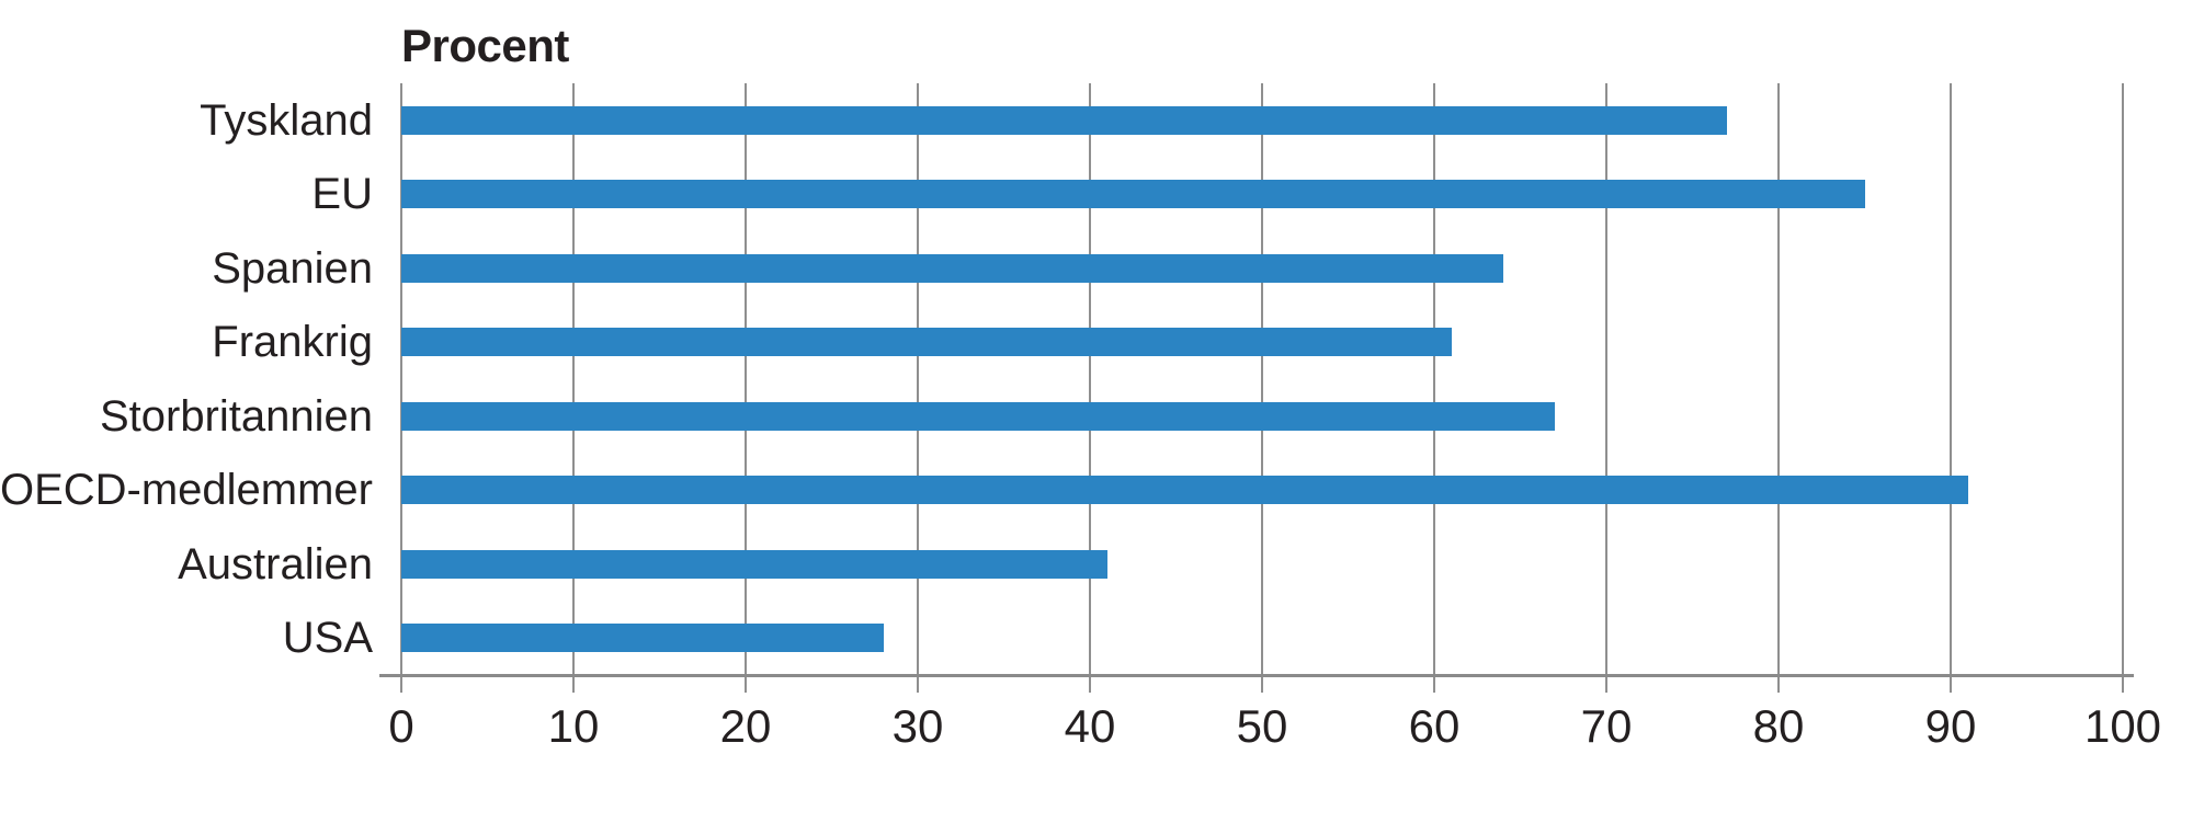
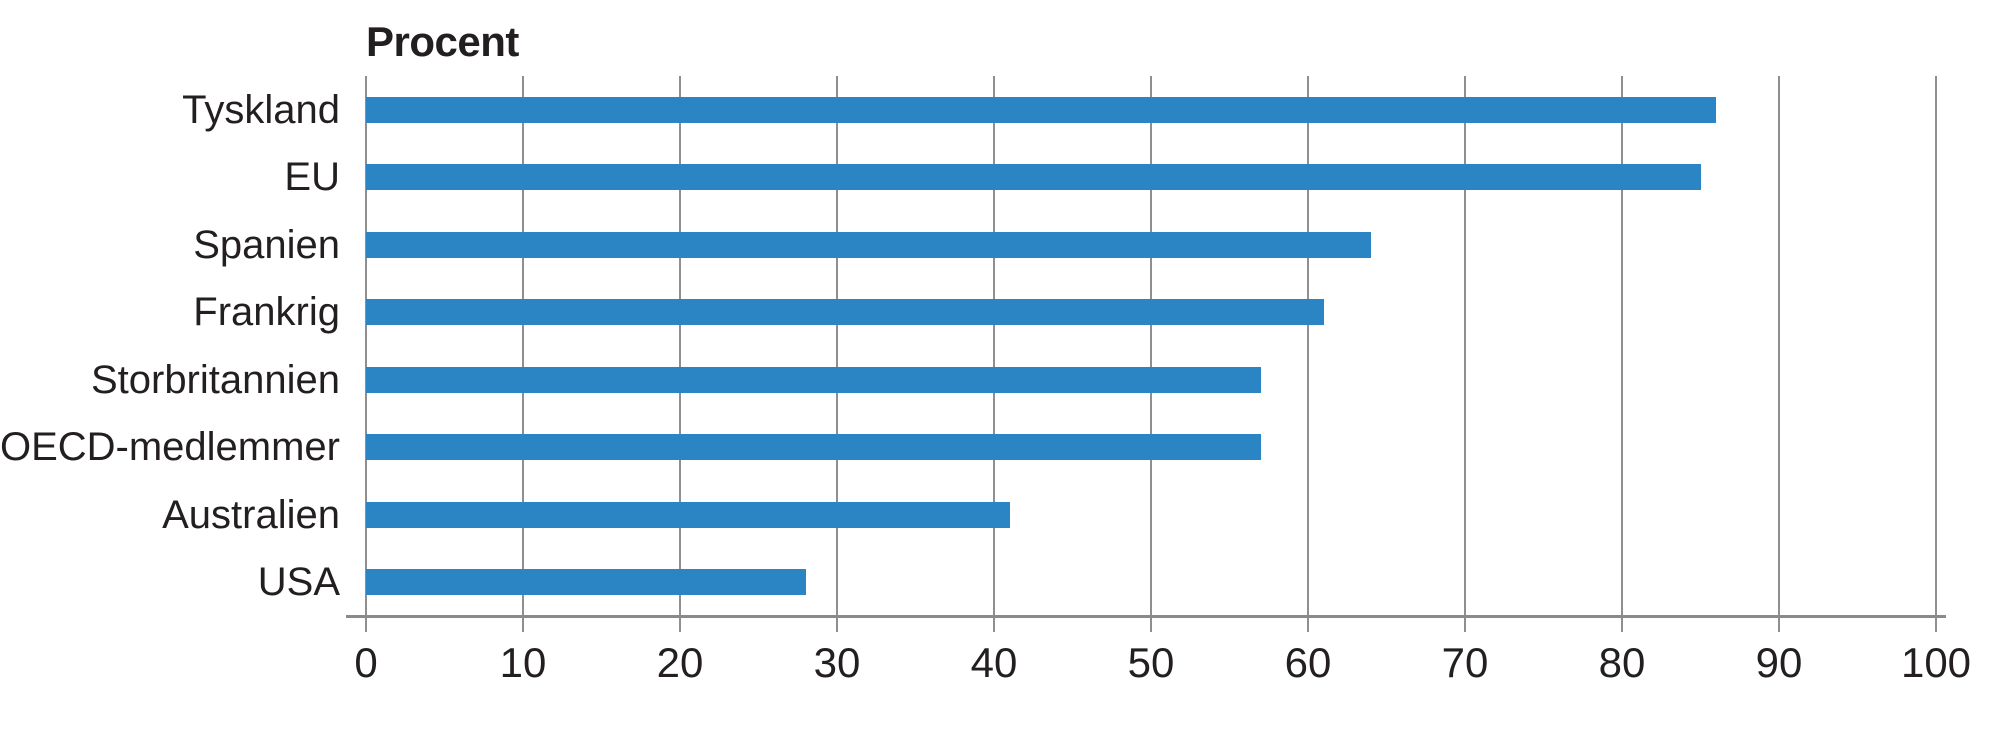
Tyskland: 77 -> 86
Storbritannien: 67 -> 57
OECD-medlemmer: 91 -> 57
